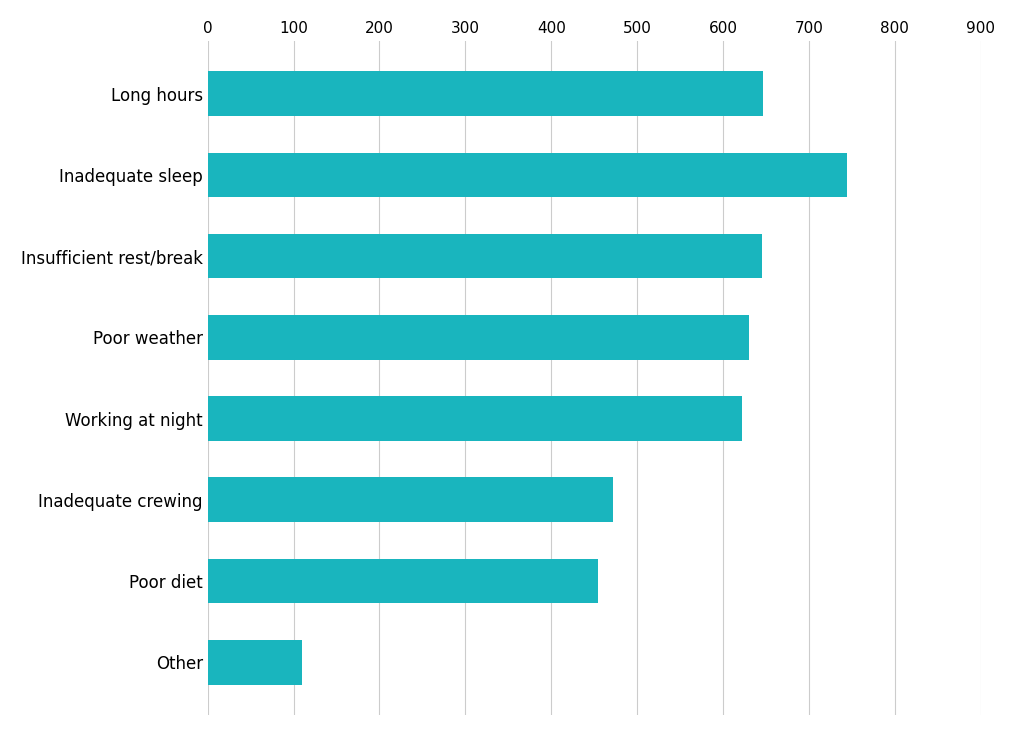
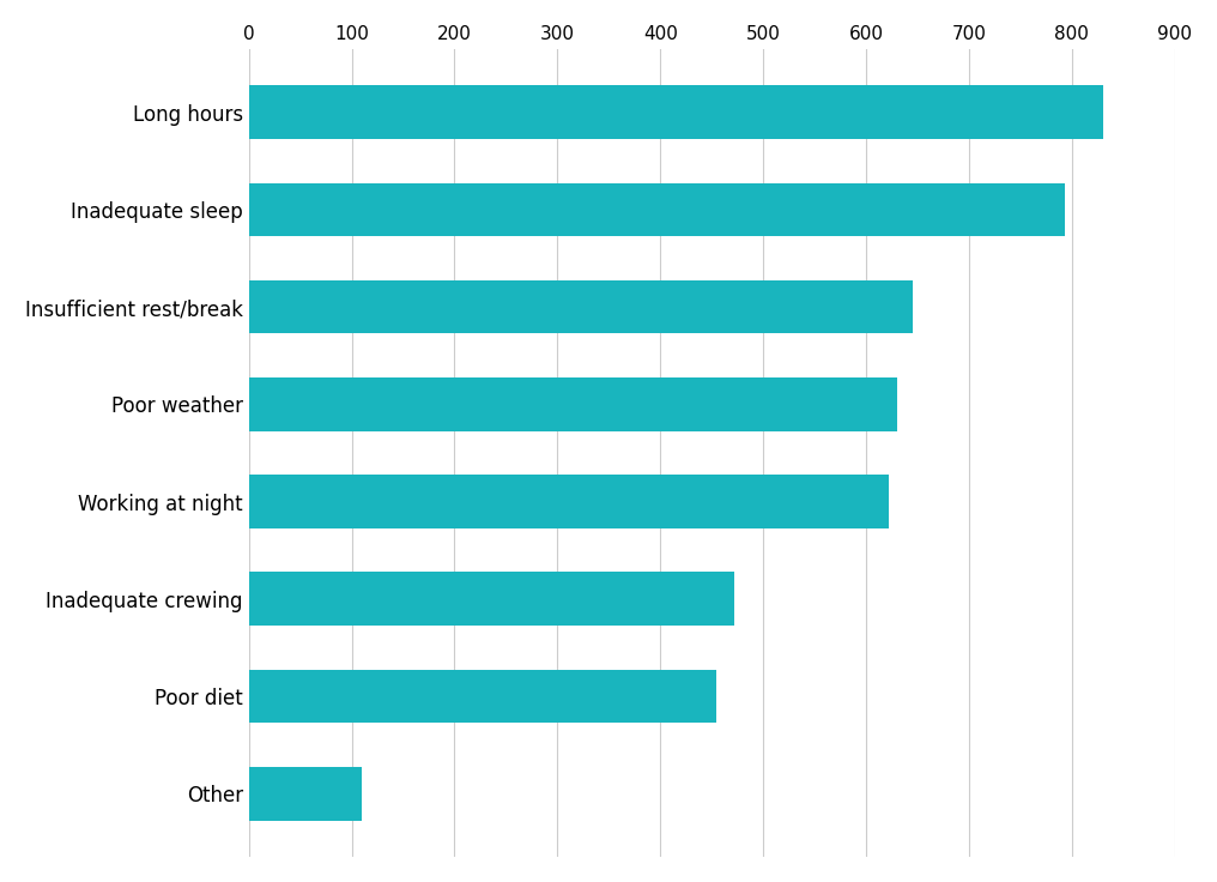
Long hours: 646 -> 831
Inadequate sleep: 744 -> 793
